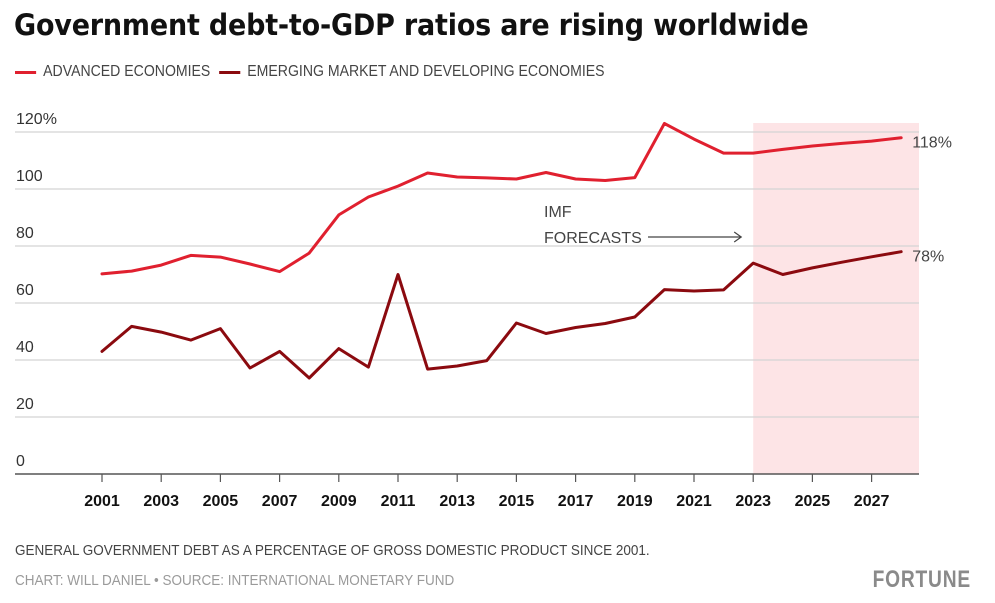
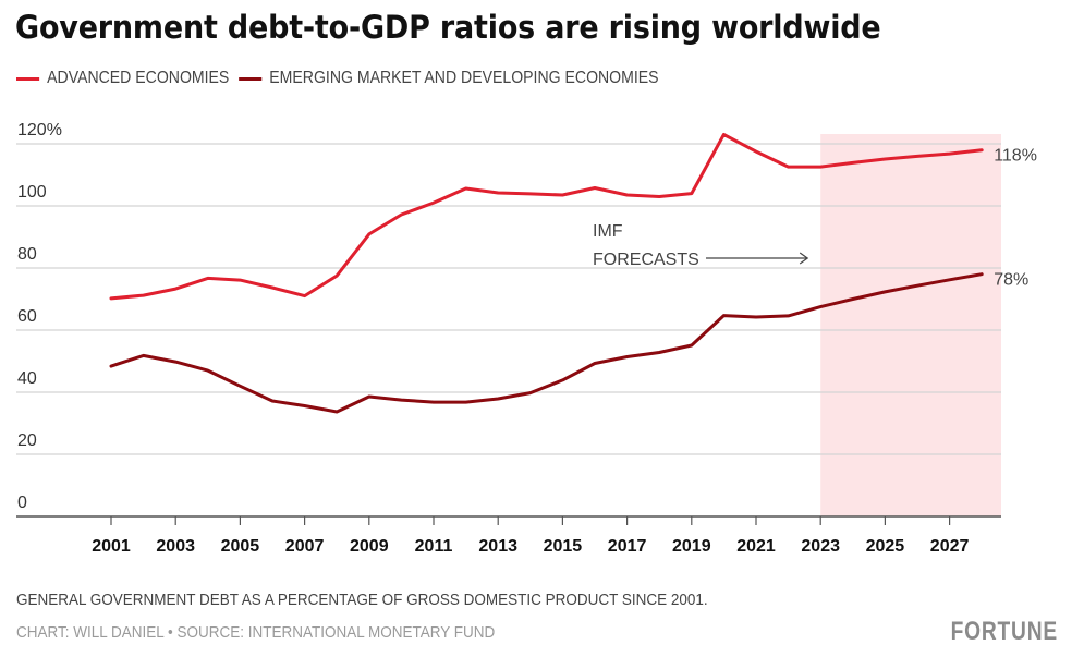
EMERGING MARKET AND DEVELOPING ECONOMIES/2001: 43% -> 48%
EMERGING MARKET AND DEVELOPING ECONOMIES/2005: 51% -> 42%
EMERGING MARKET AND DEVELOPING ECONOMIES/2007: 43% -> 36%
EMERGING MARKET AND DEVELOPING ECONOMIES/2009: 44% -> 39%
EMERGING MARKET AND DEVELOPING ECONOMIES/2011: 70% -> 37%
EMERGING MARKET AND DEVELOPING ECONOMIES/2015: 53% -> 44%
EMERGING MARKET AND DEVELOPING ECONOMIES/2023: 74% -> 68%
